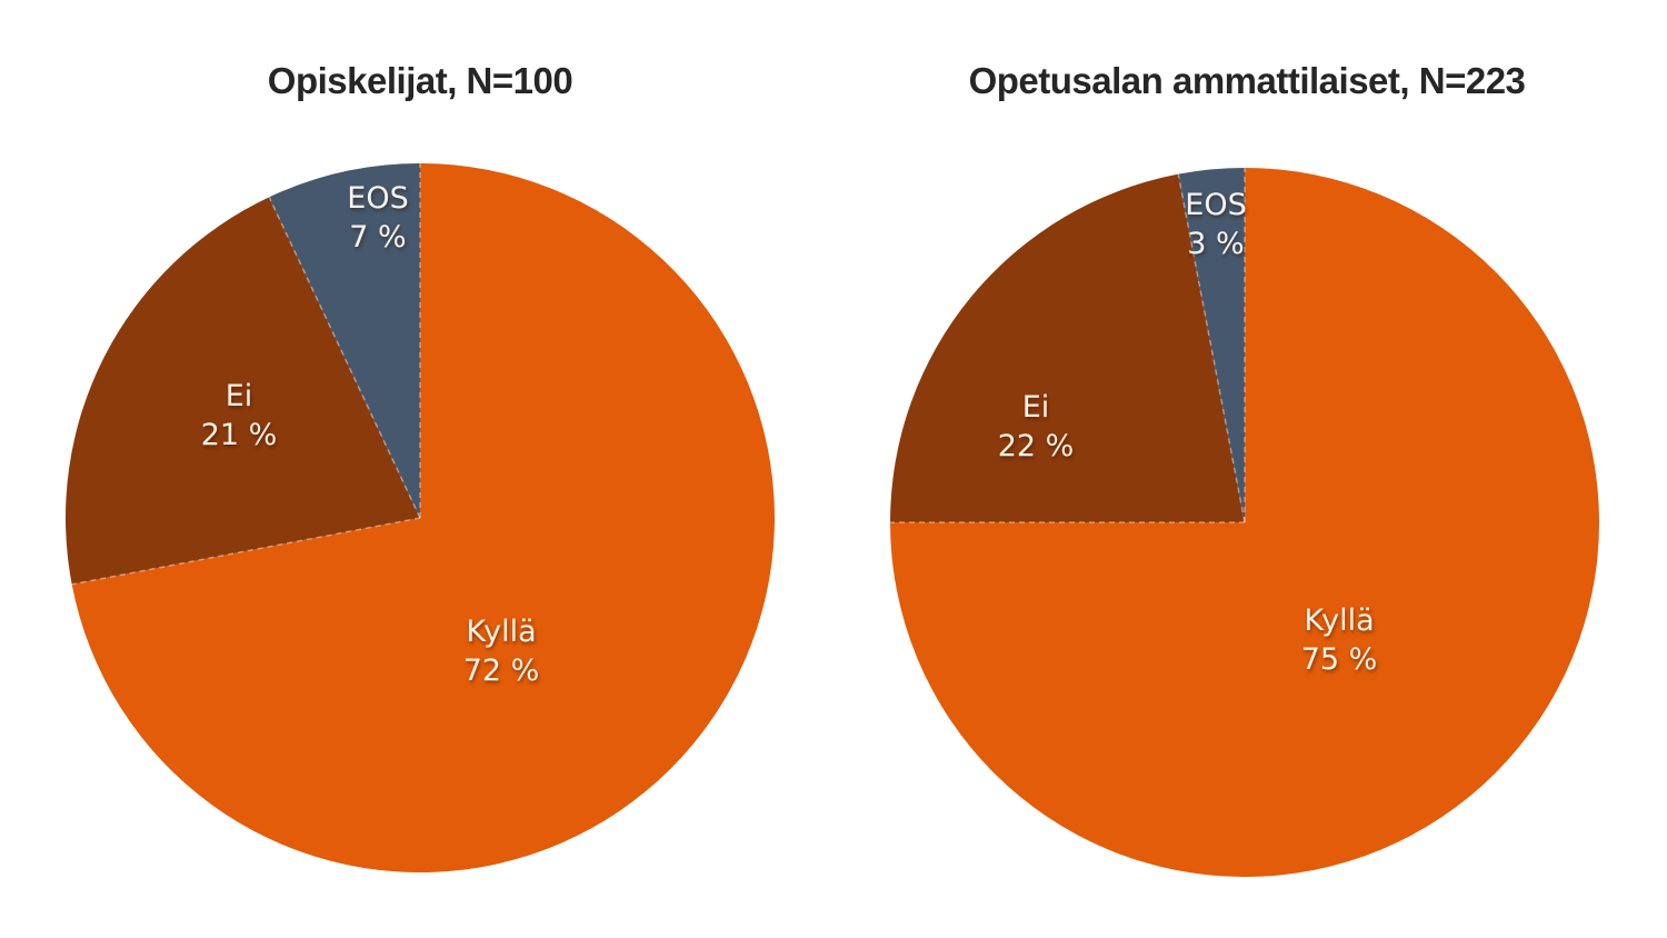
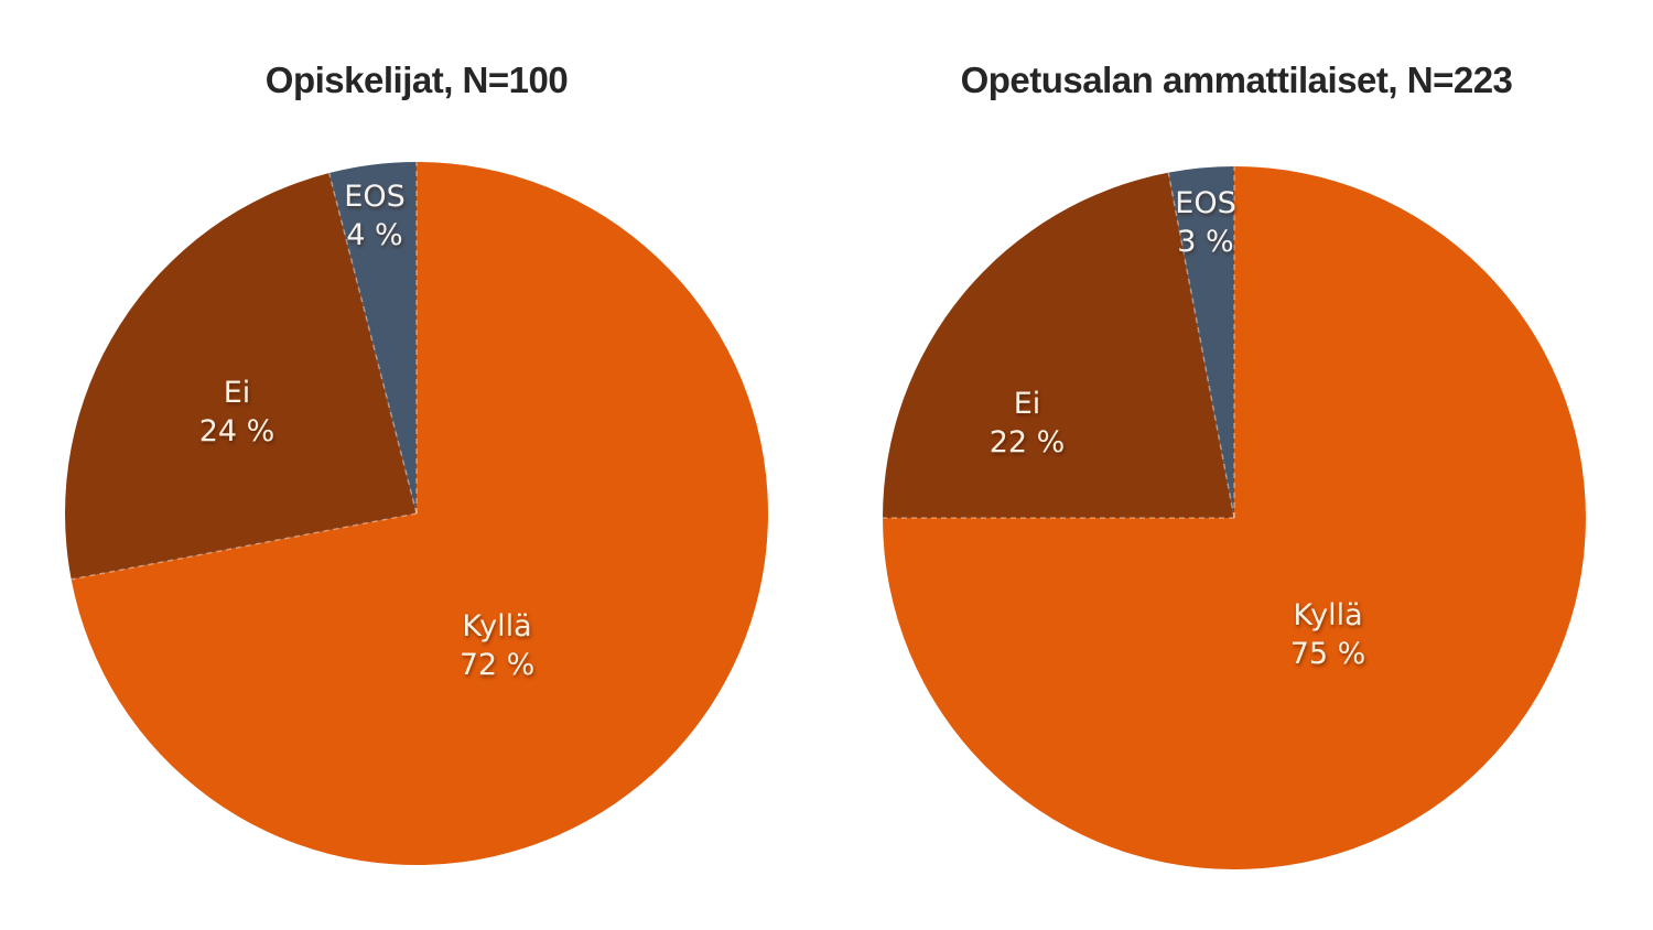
Opiskelijat, N=100/Ei: 21 -> 24
Opiskelijat, N=100/EOS: 7 -> 4
